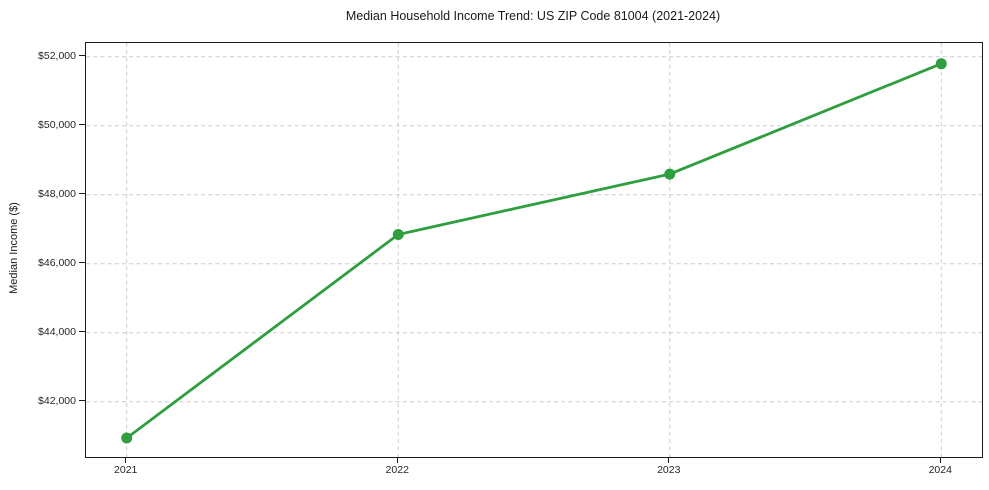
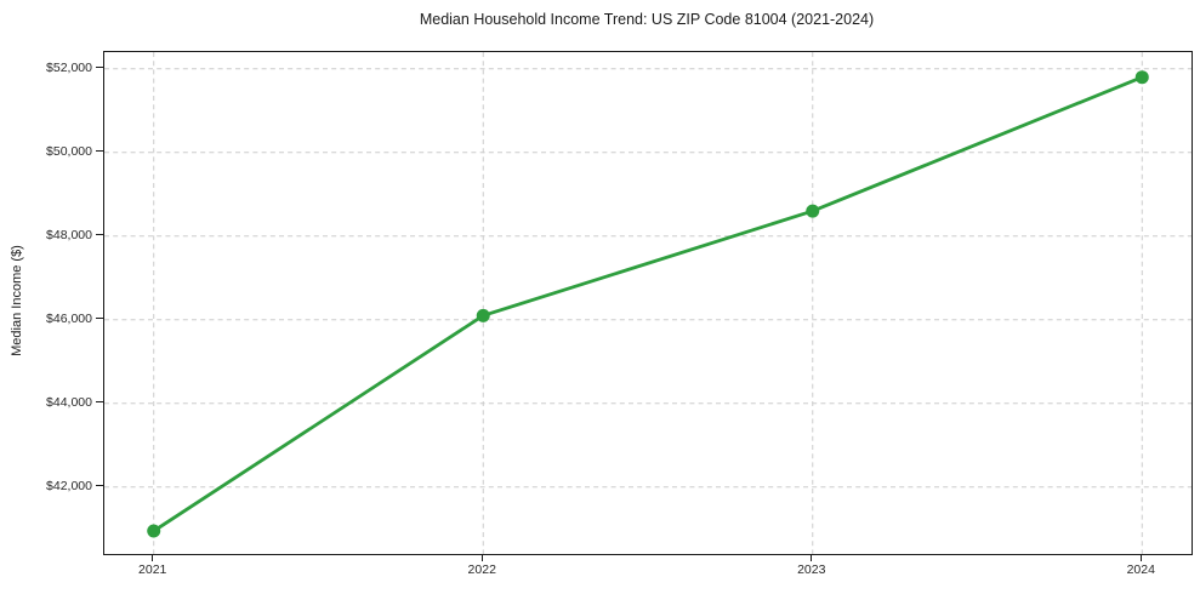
2022: $46800 -> $46100
